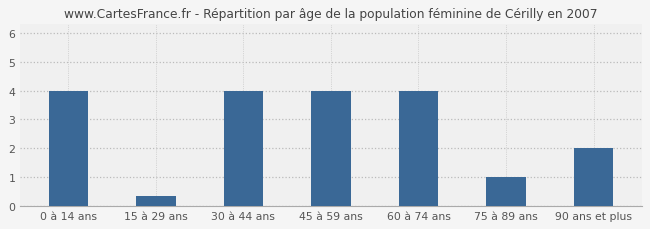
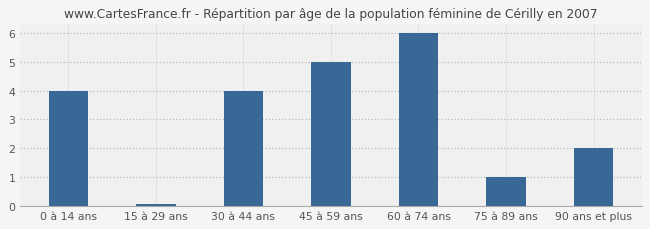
15 à 29 ans: 0.35 -> 0.07
45 à 59 ans: 4.00 -> 5.00
60 à 74 ans: 4.00 -> 6.00
